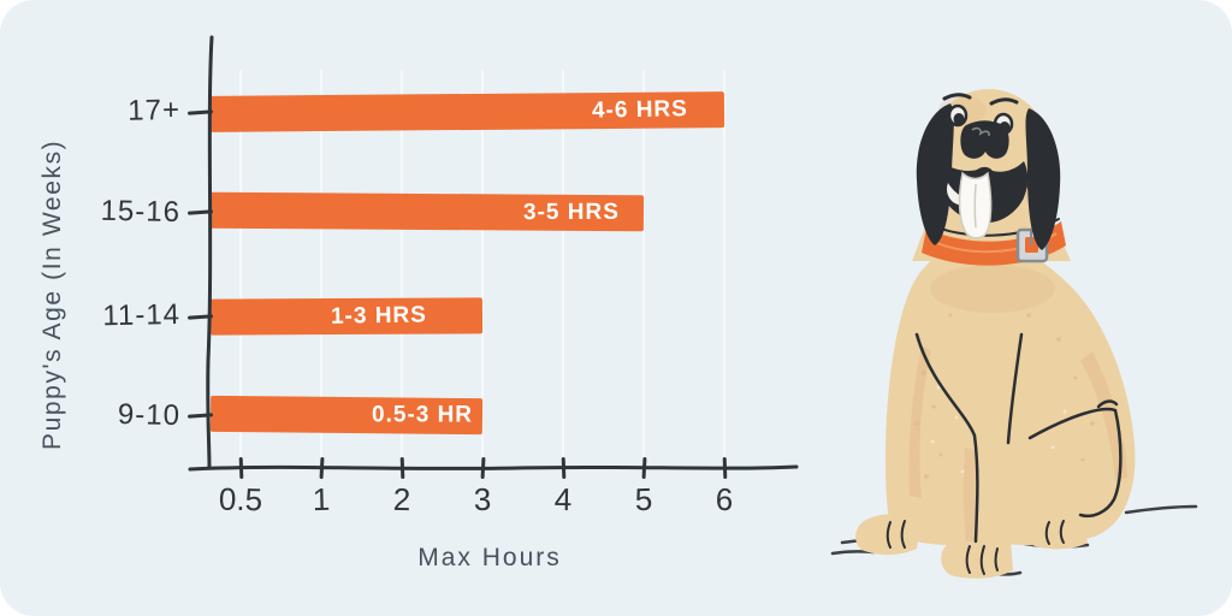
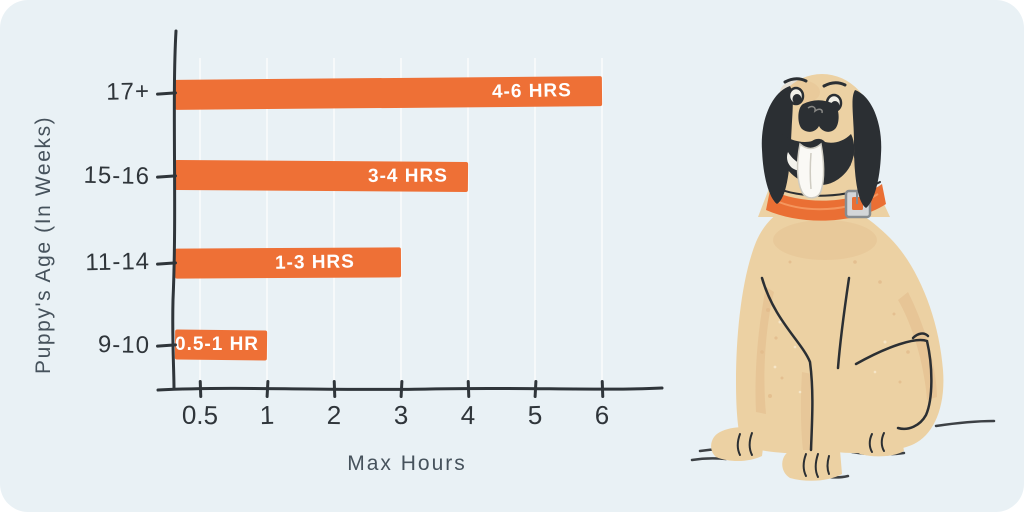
15-16: 5 -> 4
9-10: 3 -> 1
